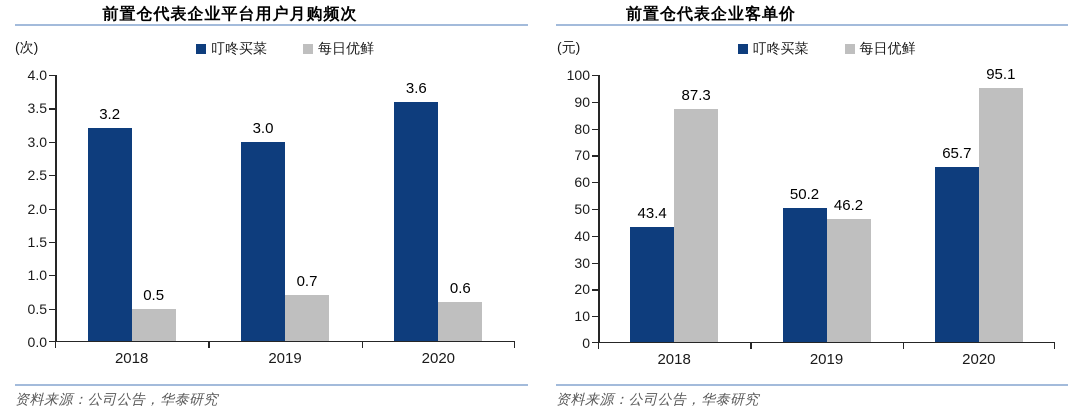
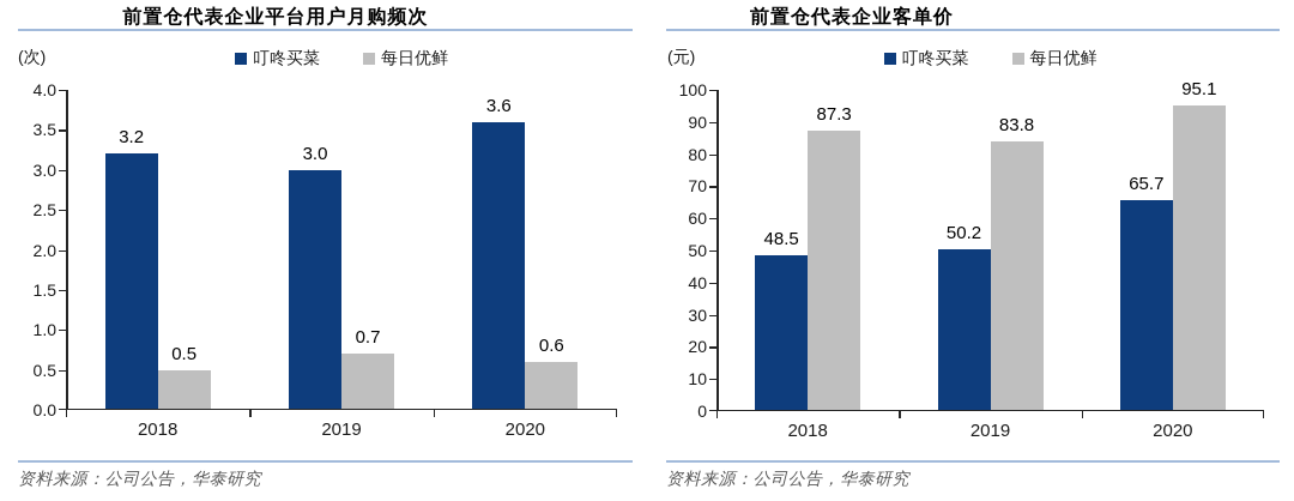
前置仓代表企业客单价/叮咚买菜/2018: 43.4 -> 48.5
前置仓代表企业客单价/每日优鲜/2019: 46.2 -> 83.8
